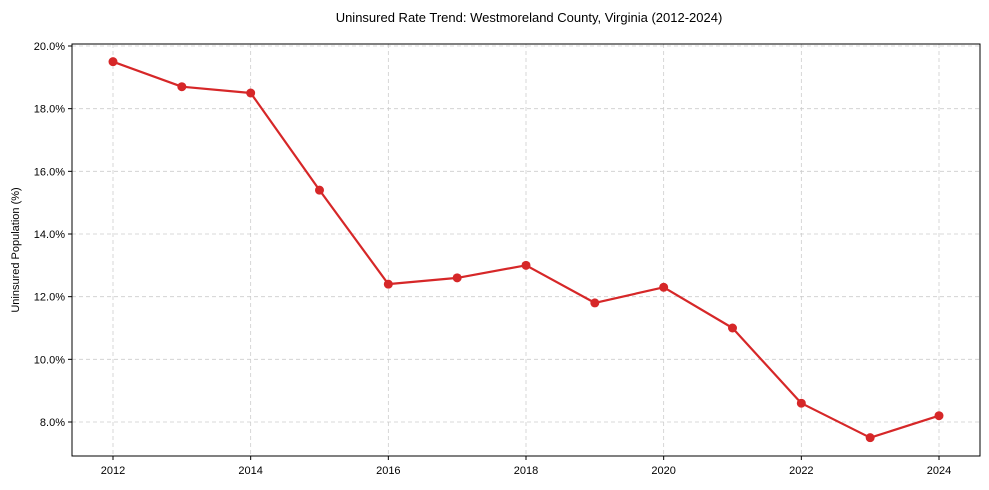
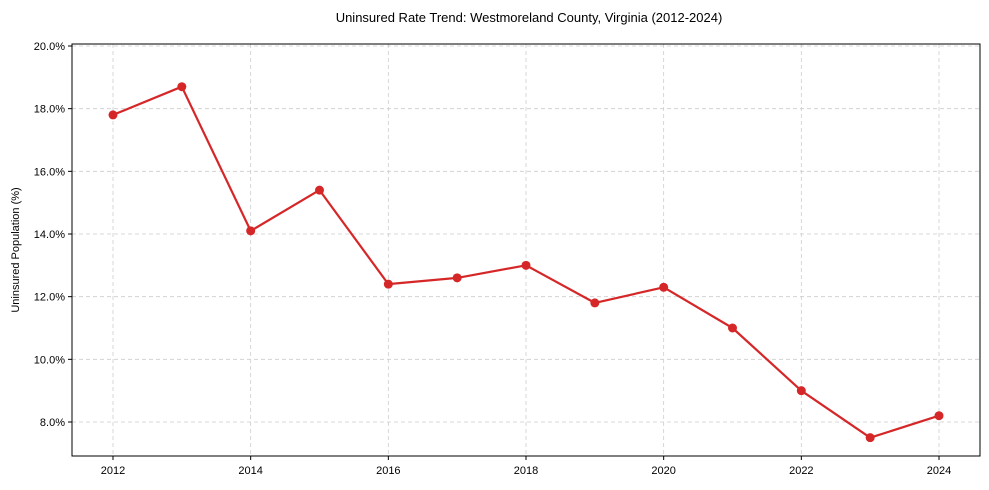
2012: 19.5% -> 17.8%
2014: 18.5% -> 14.1%
2022: 8.6% -> 9.0%
